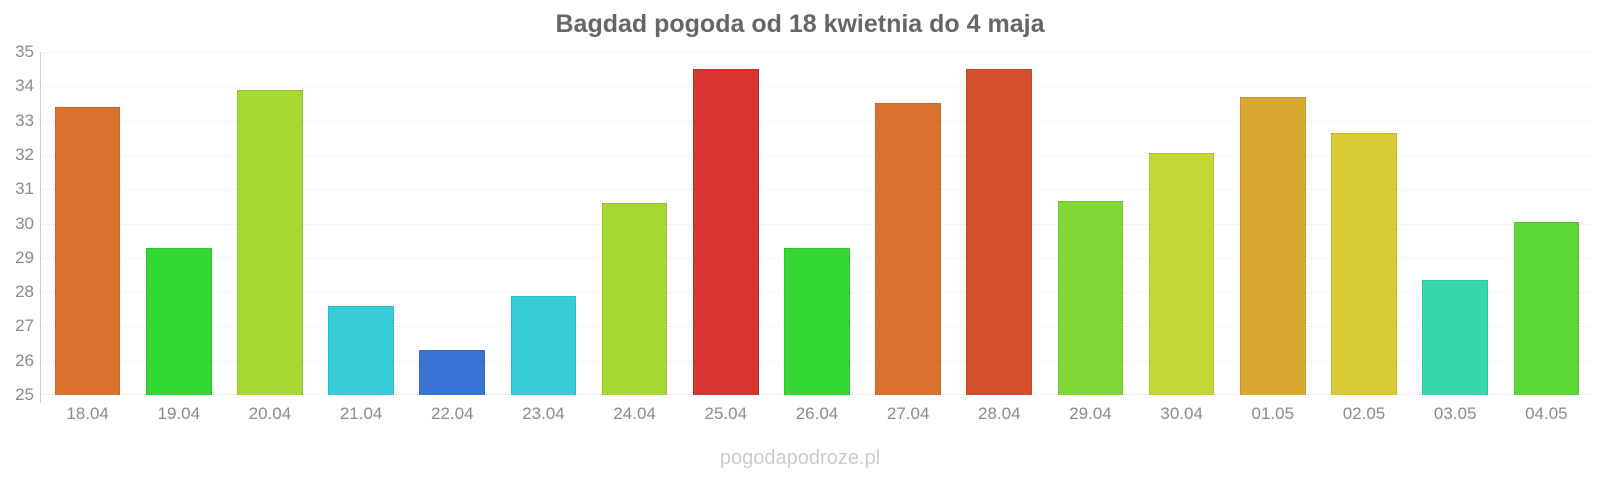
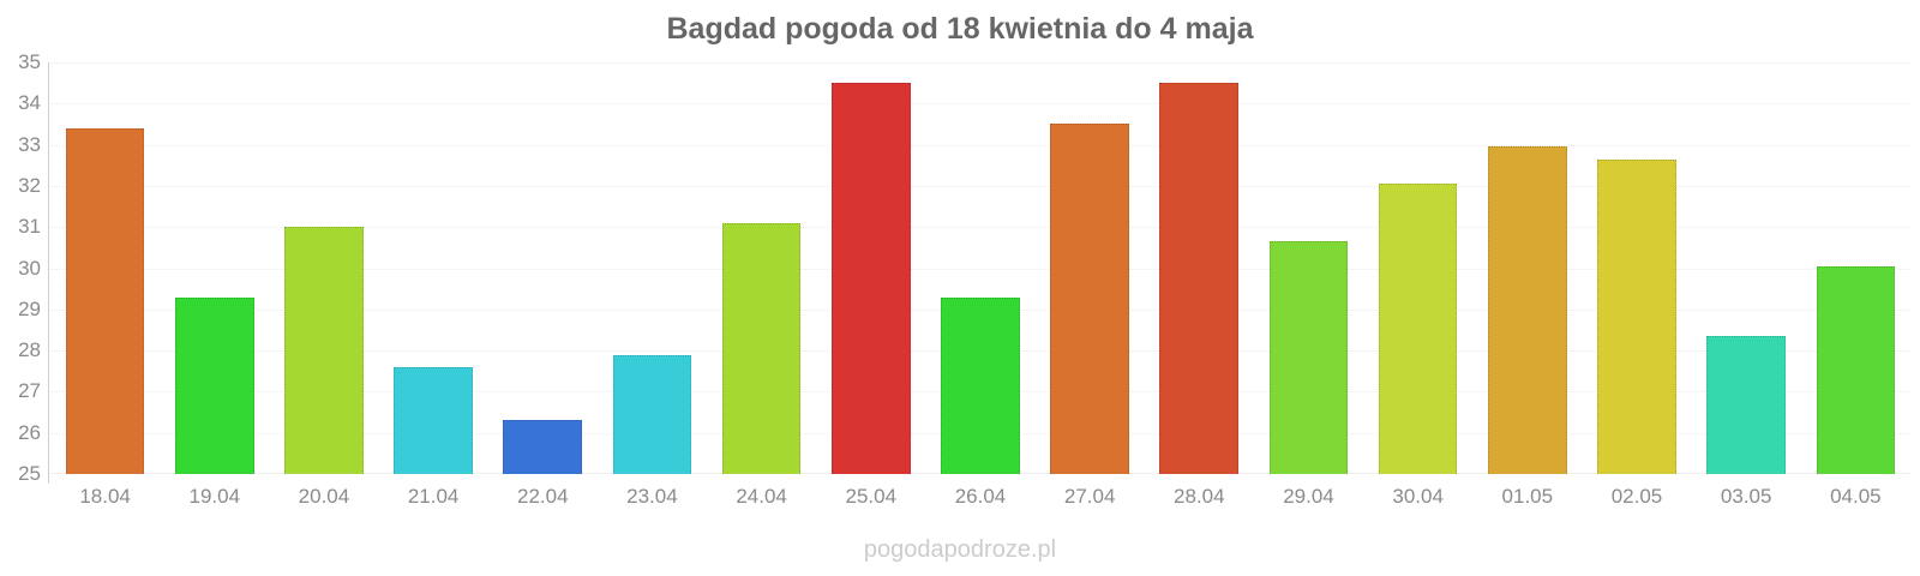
20.04: 33.9 -> 31.0
24.04: 30.6 -> 31.1
01.05: 33.7 -> 33.0
